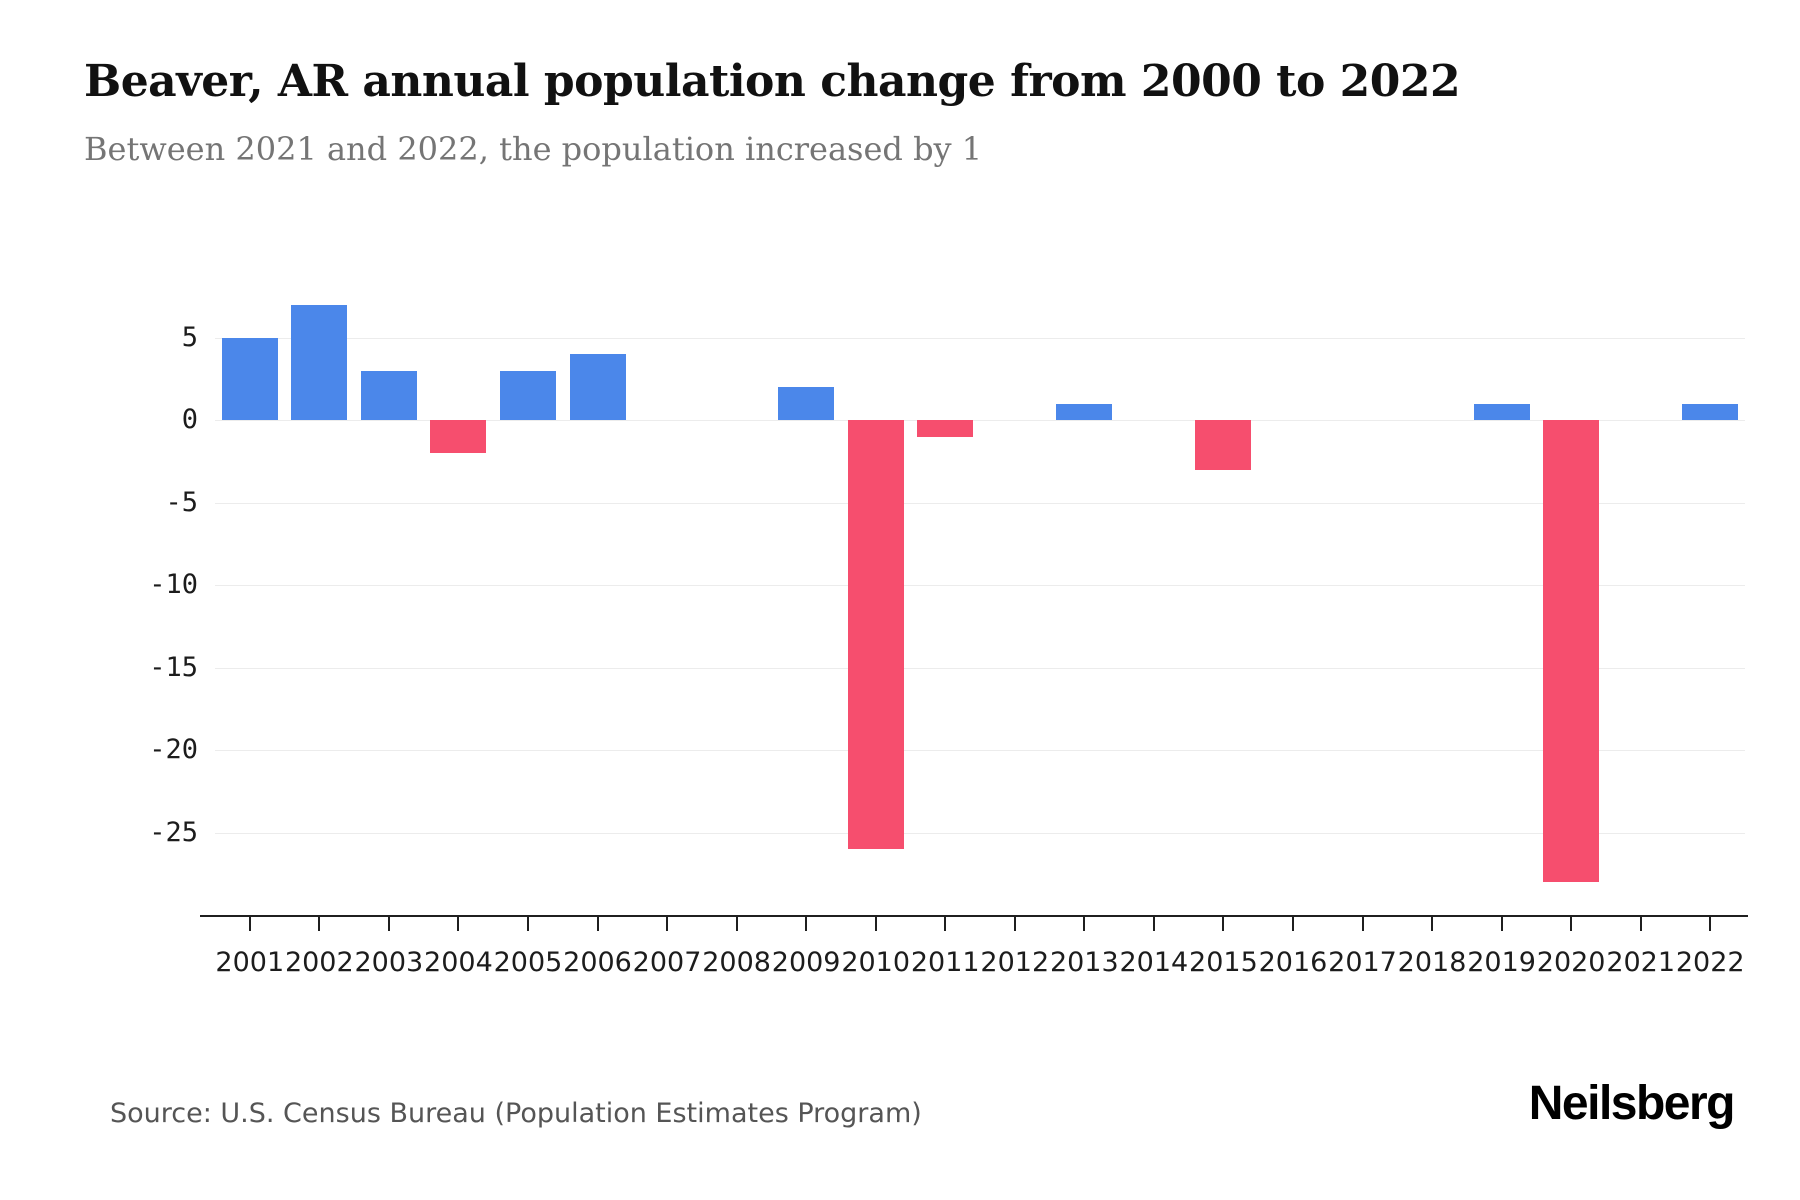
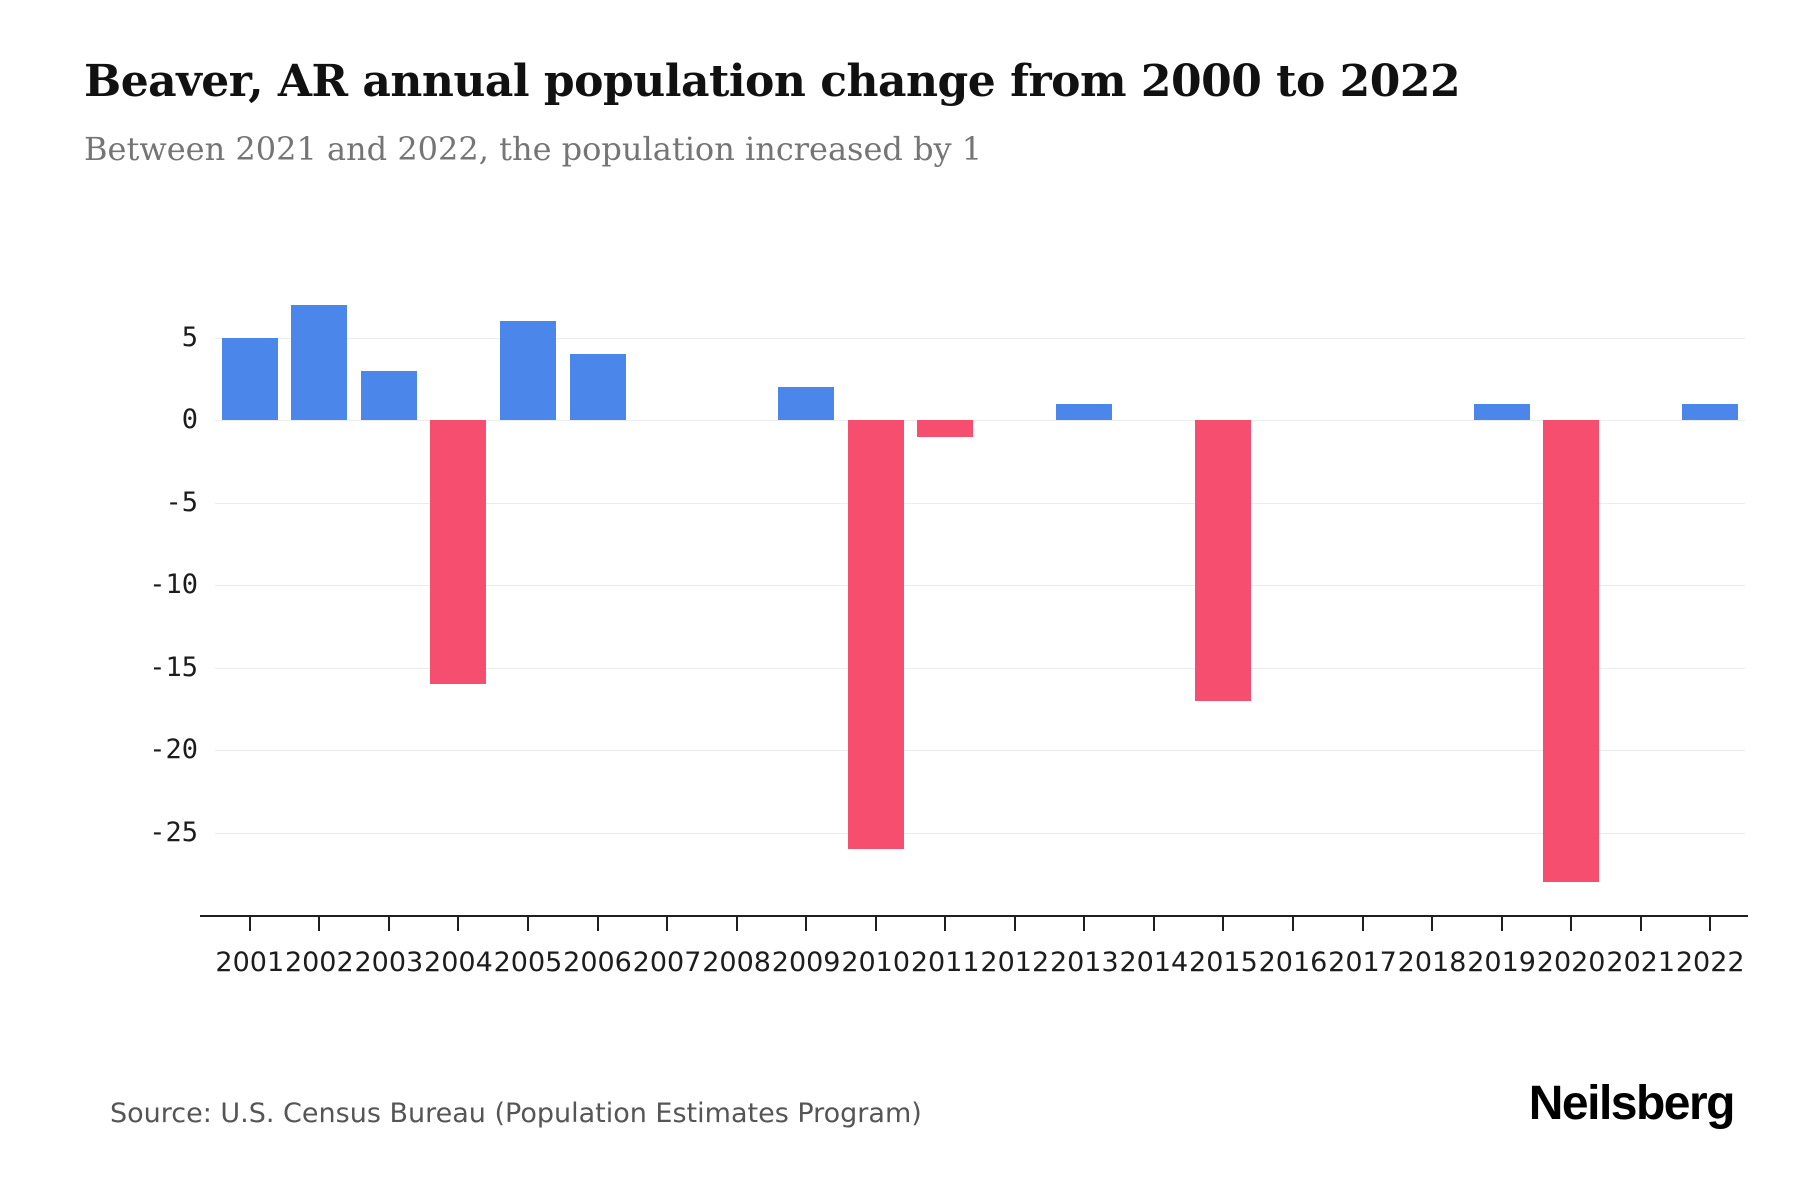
2004: -2 -> -16
2005: 3 -> 6
2015: -3 -> -17
